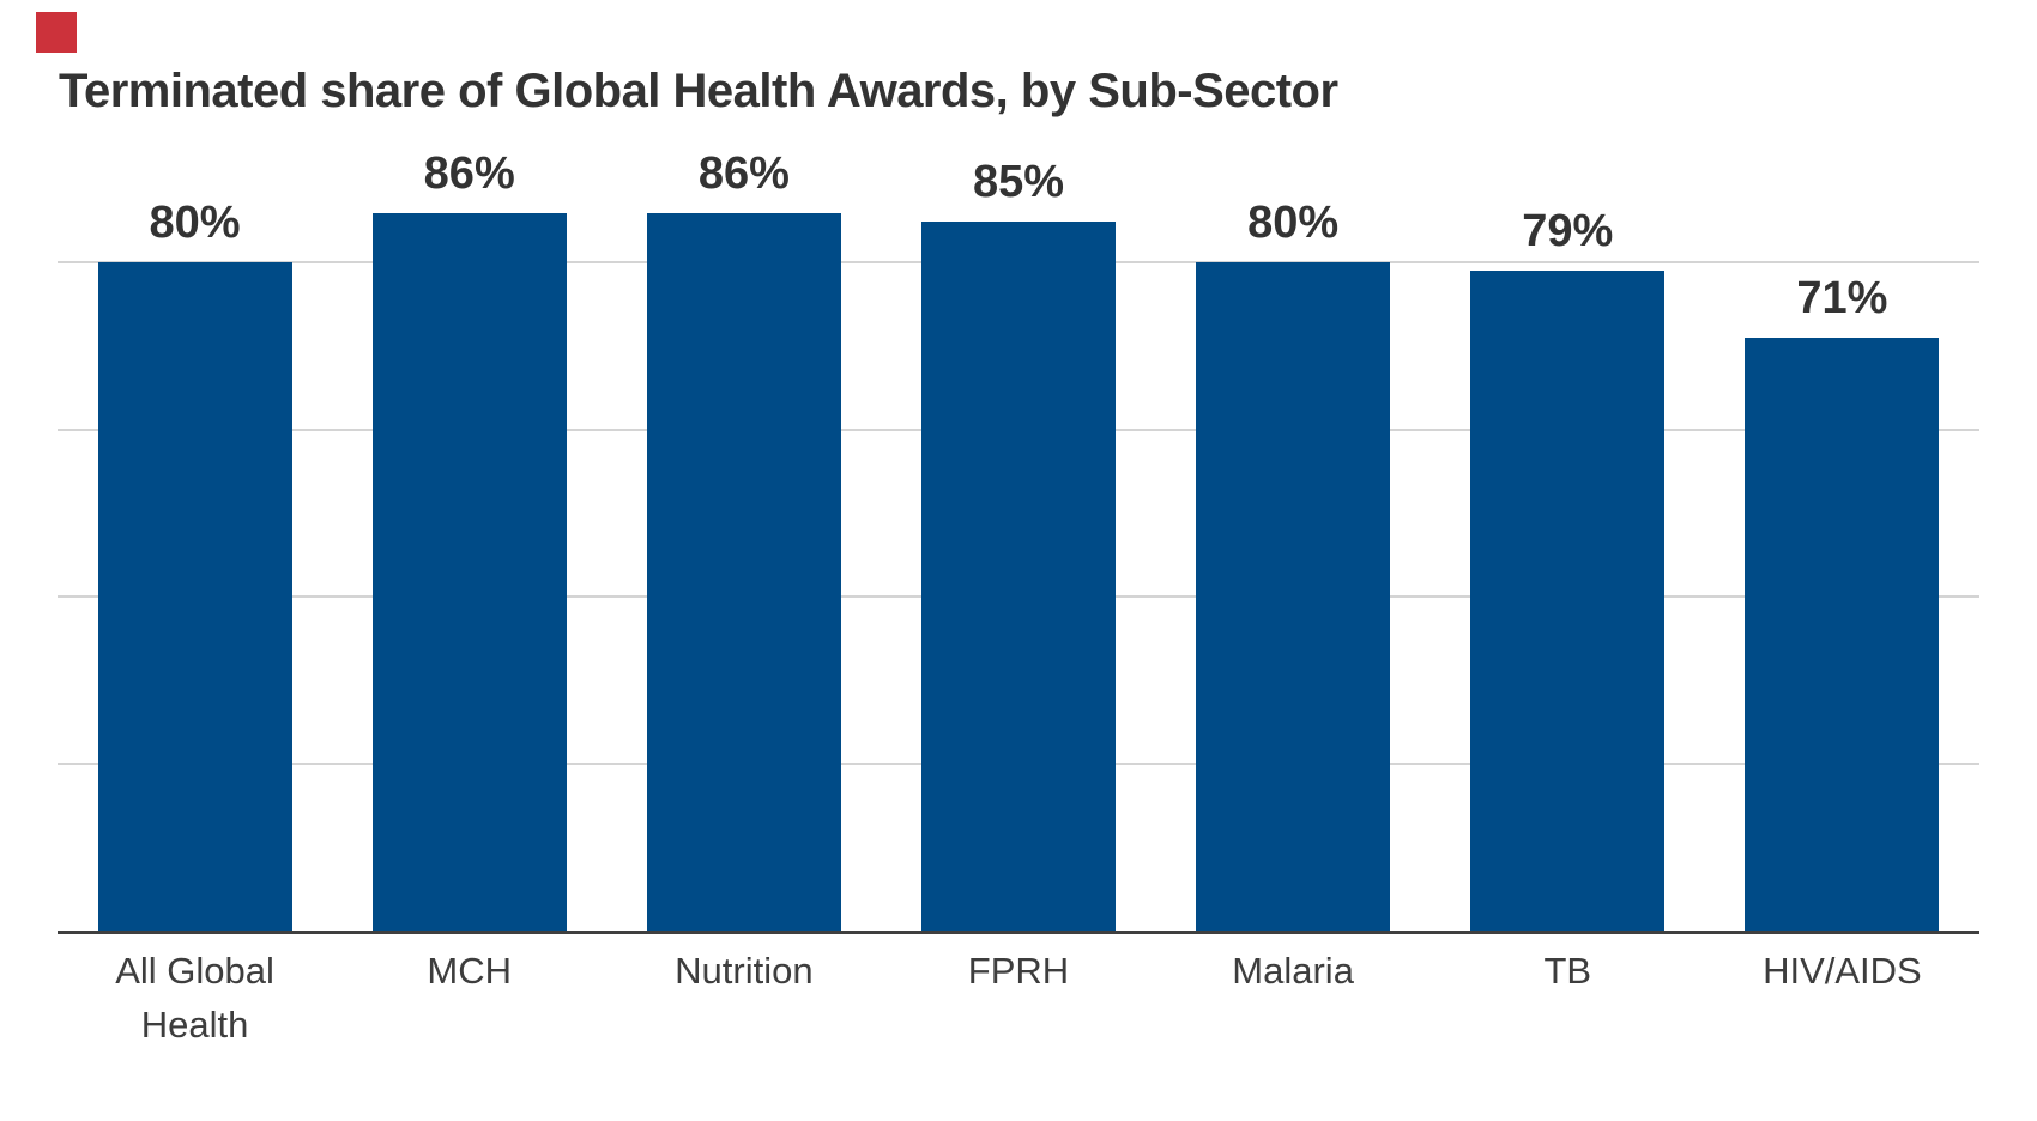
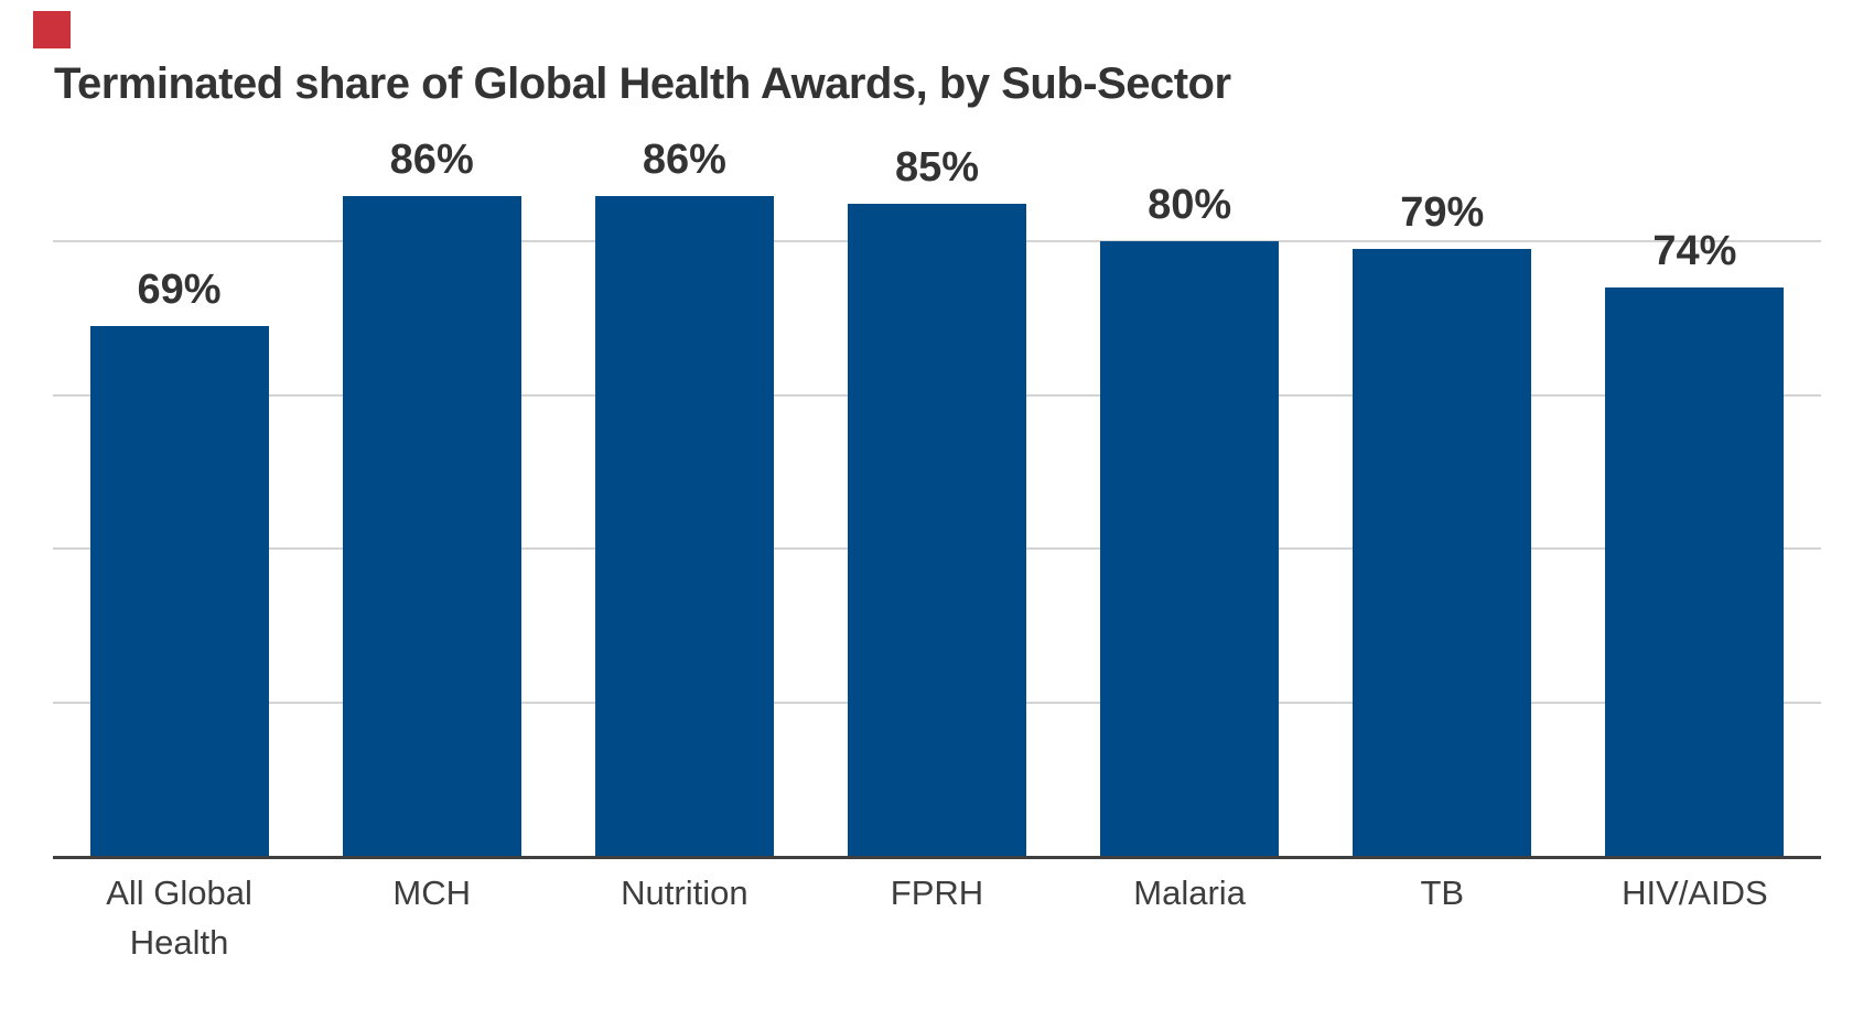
All Global Health: 80% -> 69%
HIV/AIDS: 71% -> 74%
